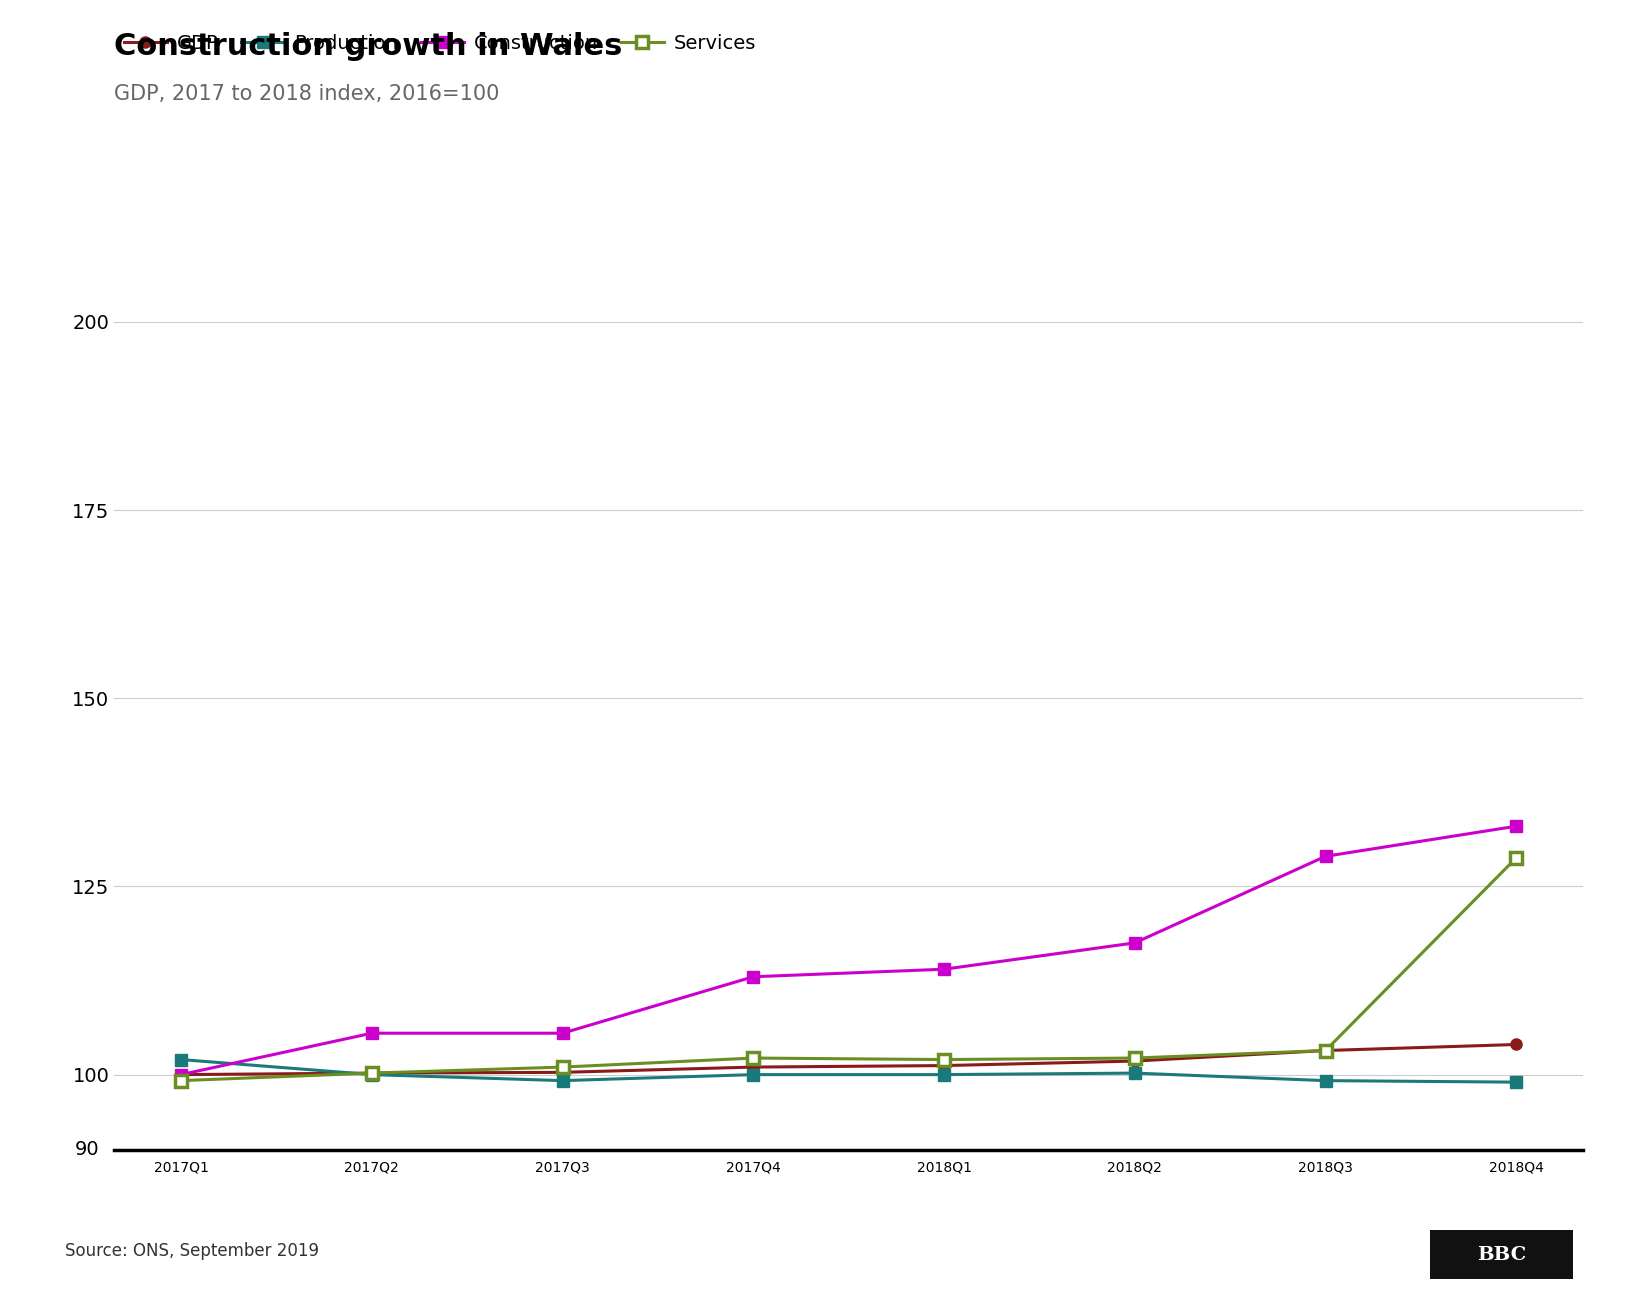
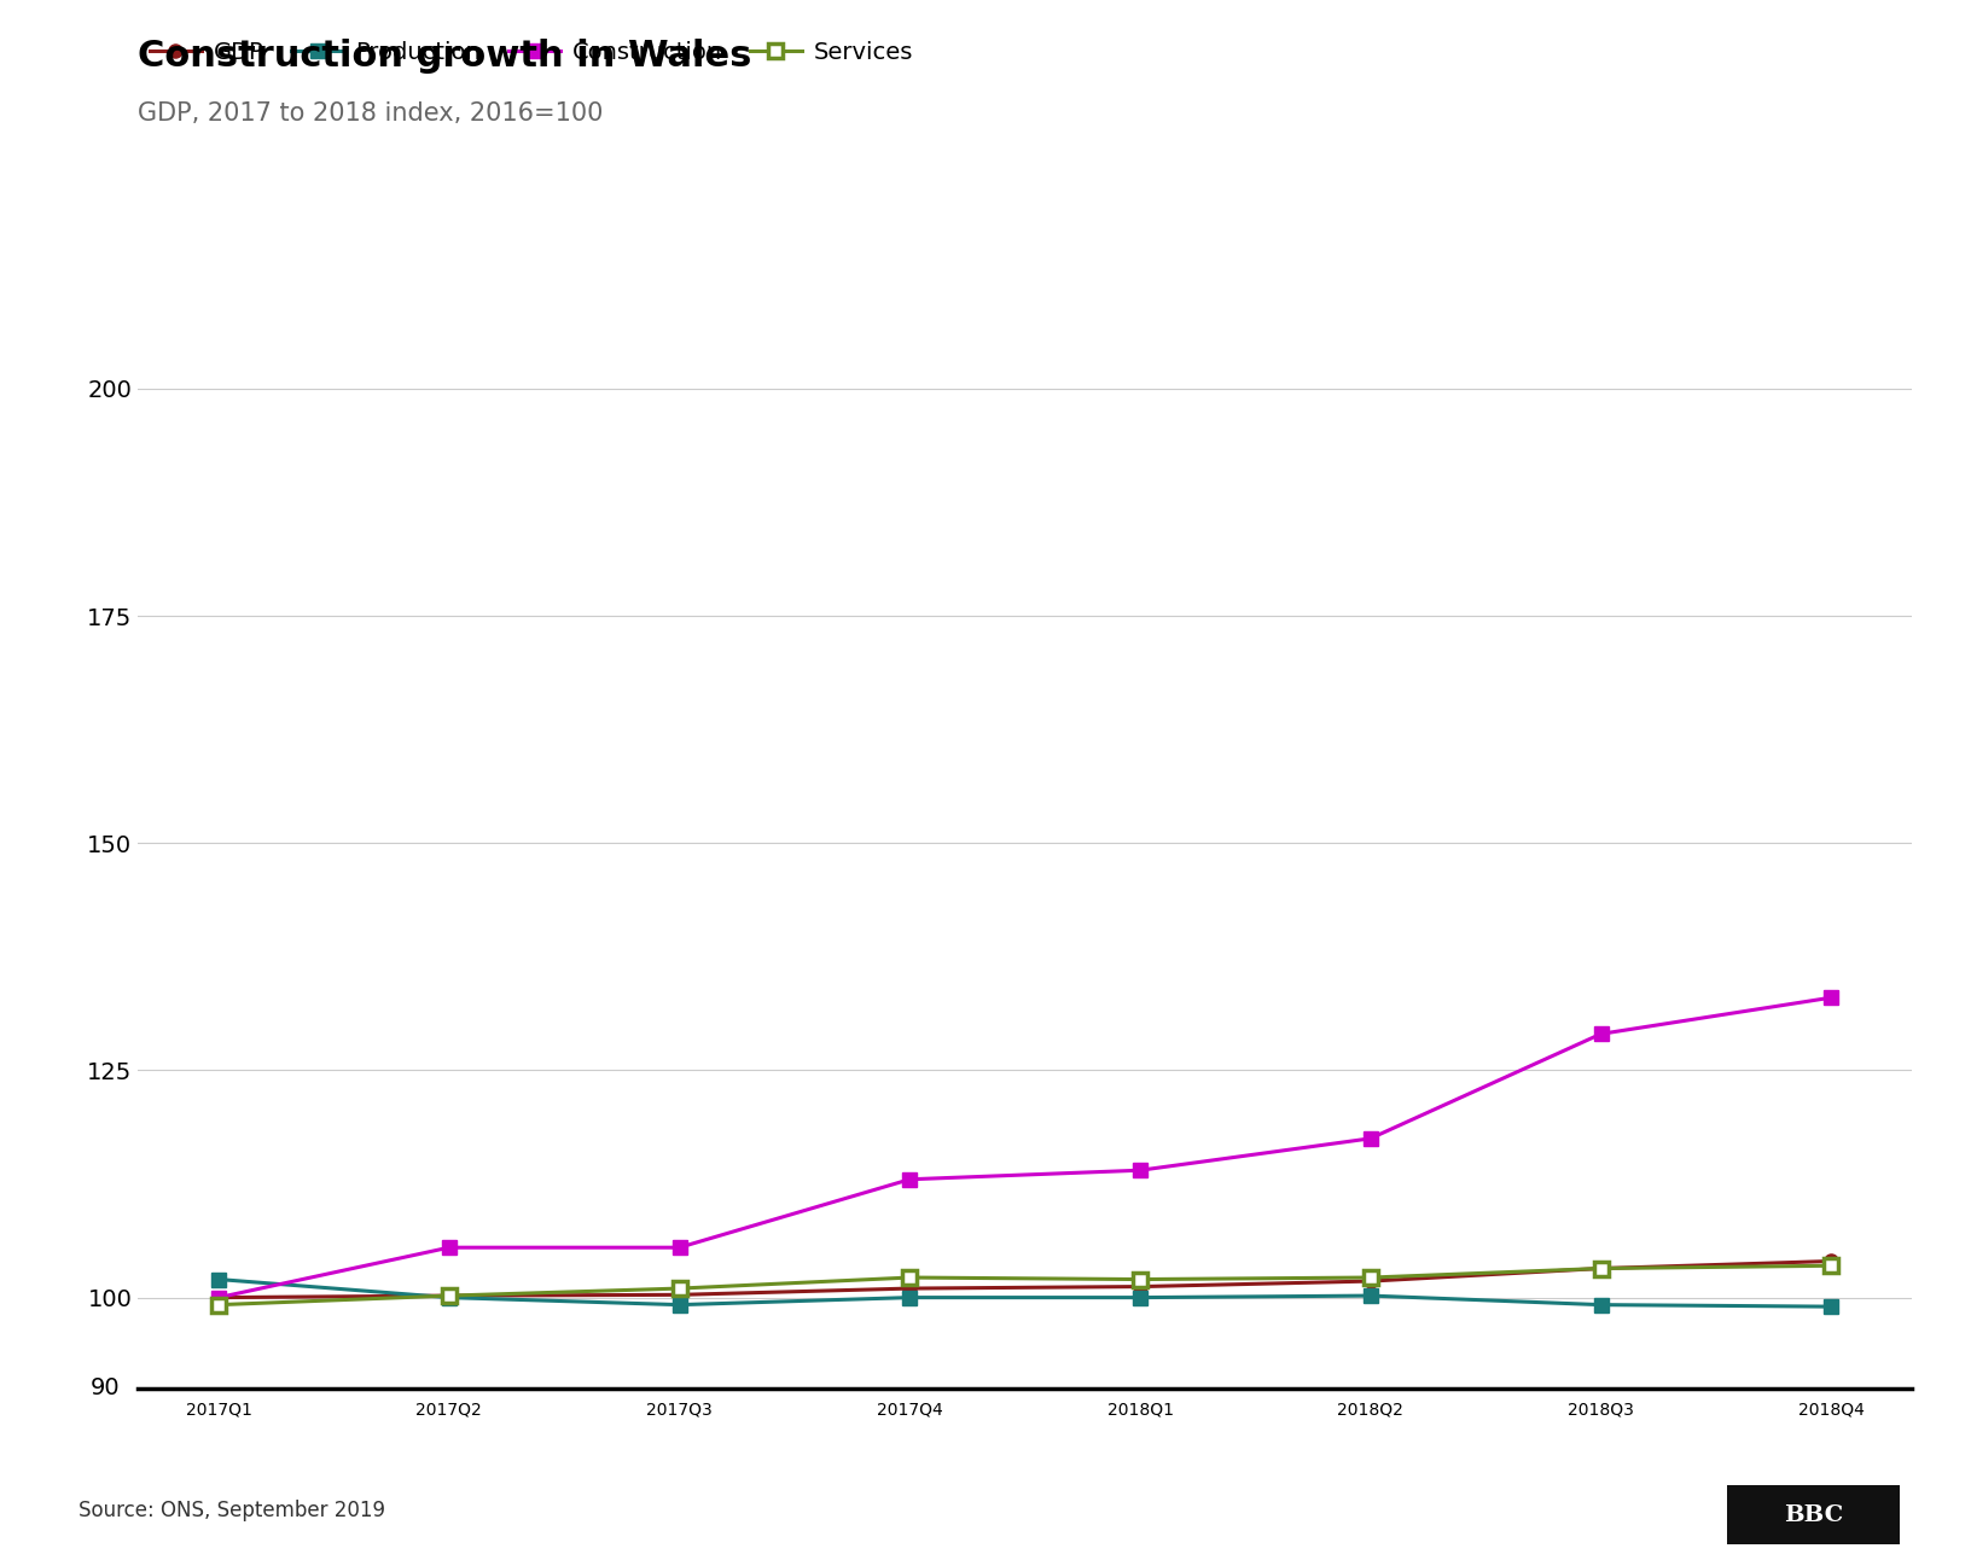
Services/2018Q4: 128.8 -> 103.5
